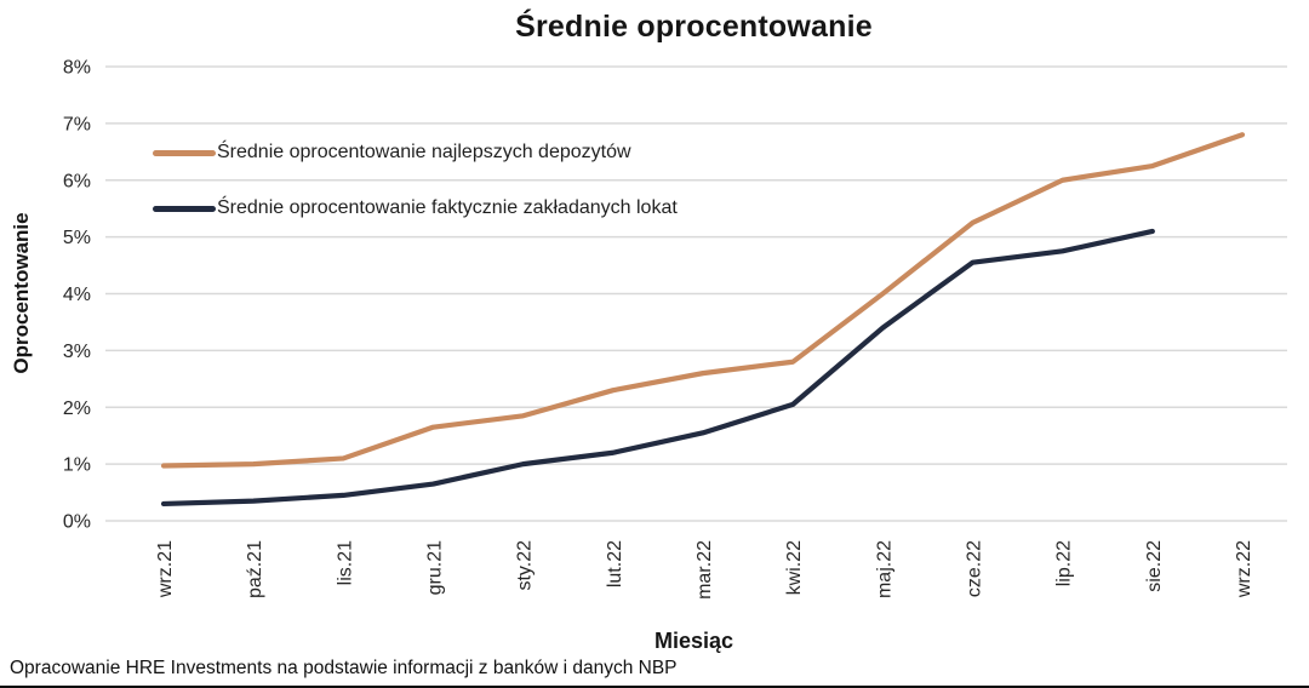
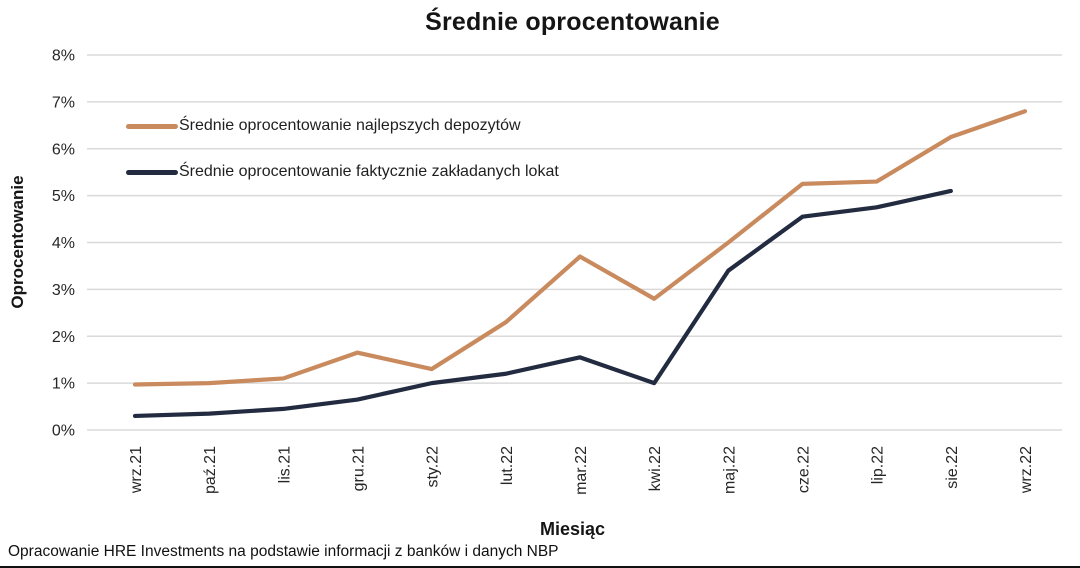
Średnie oprocentowanie najlepszych depozytów/sty.22: 1.9% -> 1.3%
Średnie oprocentowanie najlepszych depozytów/mar.22: 2.6% -> 3.7%
Średnie oprocentowanie faktycznie zakładanych lokat/kwi.22: 2.0% -> 1.0%
Średnie oprocentowanie najlepszych depozytów/lip.22: 6.0% -> 5.3%
